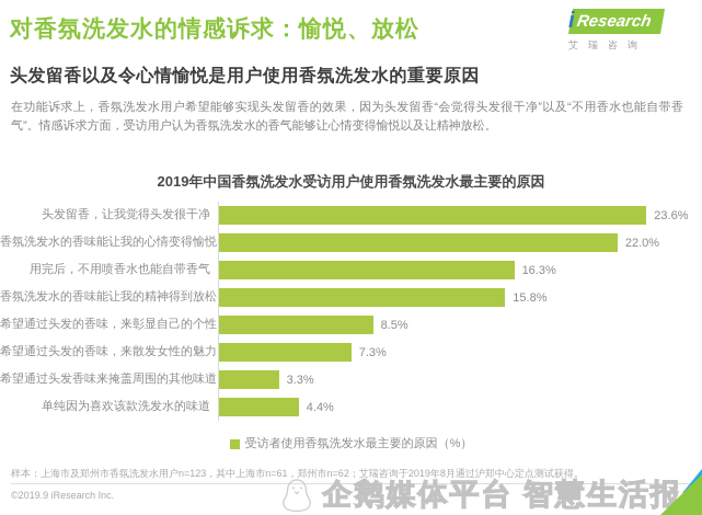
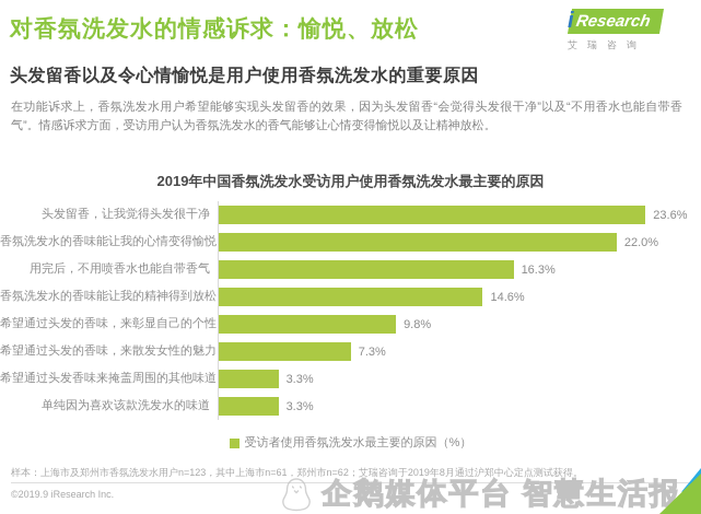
香氛洗发水的香味能让我的精神得到放松: 15.8% -> 14.6%
希望通过头发的香味，来彰显自己的个性: 8.5% -> 9.8%
单纯因为喜欢该款洗发水的味道: 4.4% -> 3.3%
